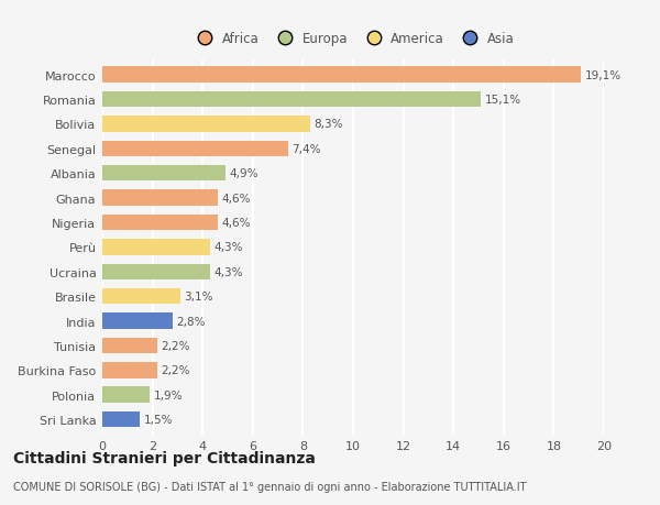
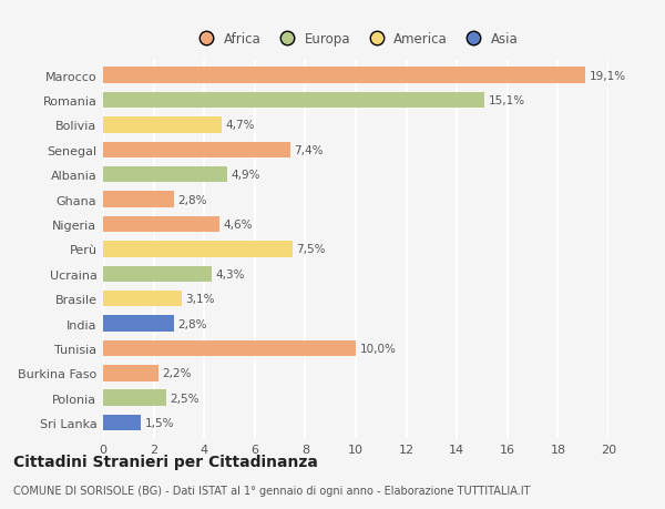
Bolivia: 8,3% -> 4,7%
Ghana: 4,6% -> 2,8%
Perù: 4,3% -> 7,5%
Tunisia: 2,2% -> 10,0%
Polonia: 1,9% -> 2,5%
